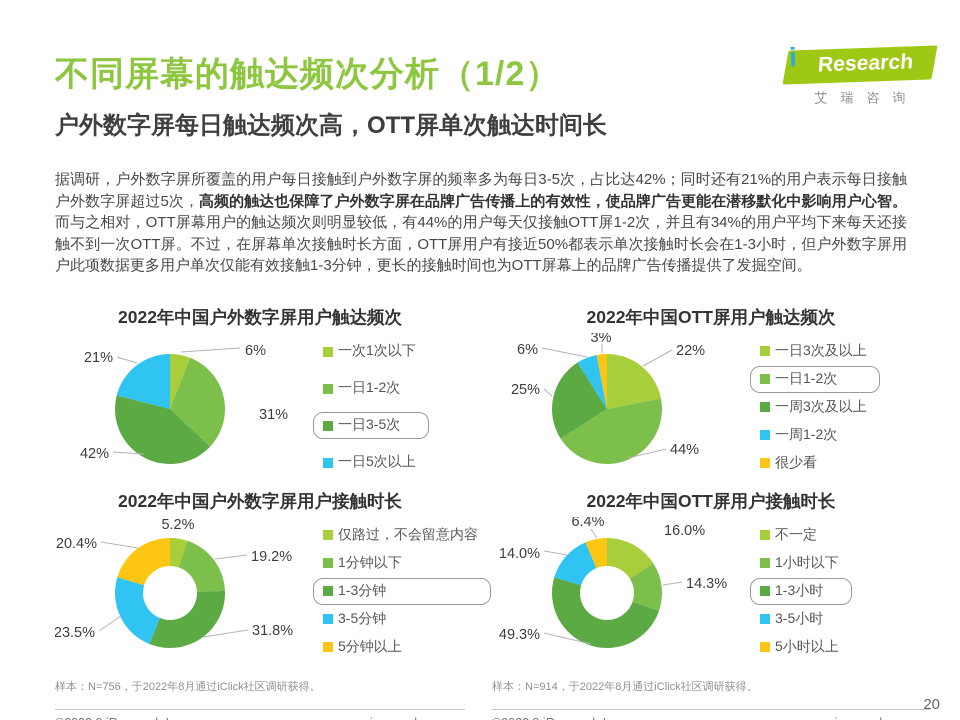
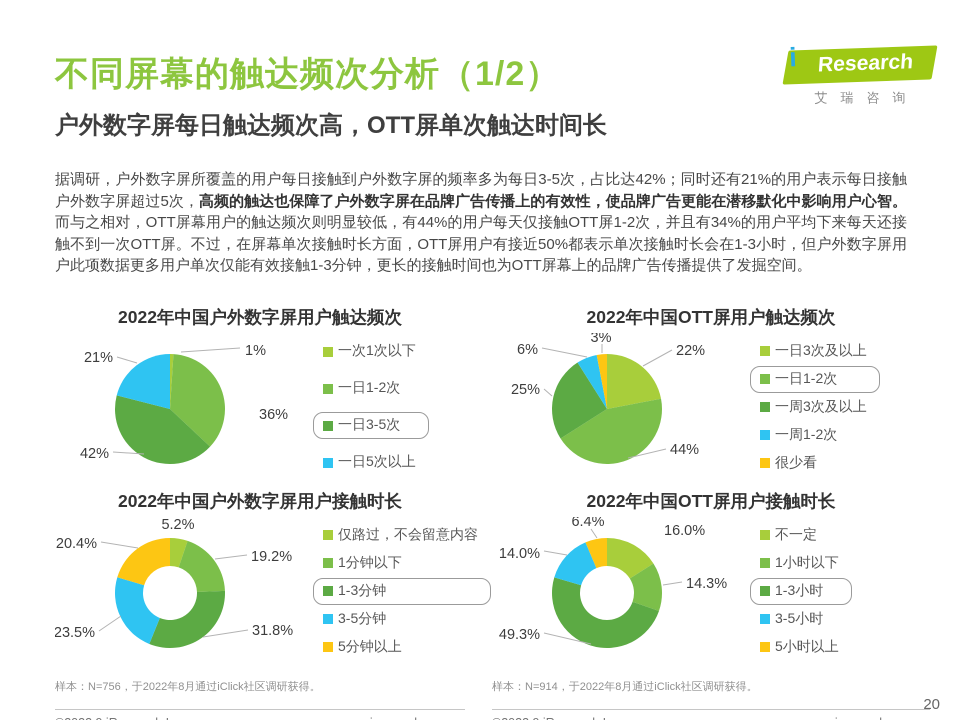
2022年中国户外数字屏用户触达频次/一次1次以下: 6% -> 1%
2022年中国户外数字屏用户触达频次/一日1-2次: 31% -> 36%
